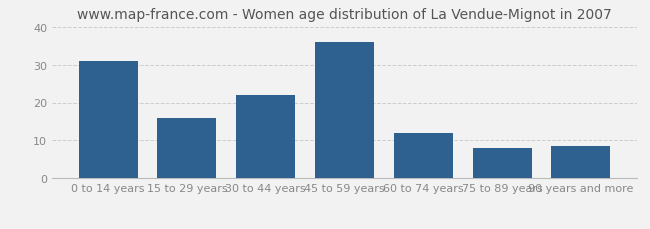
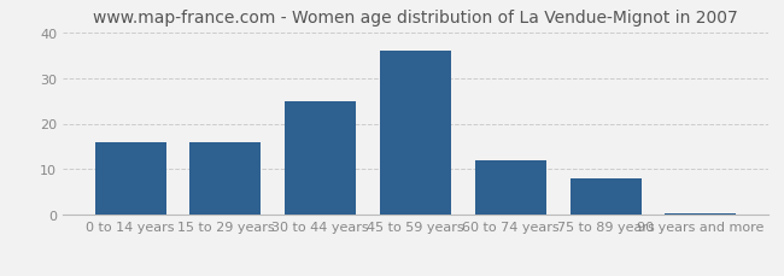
0 to 14 years: 31.0 -> 16.0
30 to 44 years: 22.0 -> 25.0
90 years and more: 8.5 -> 0.5
